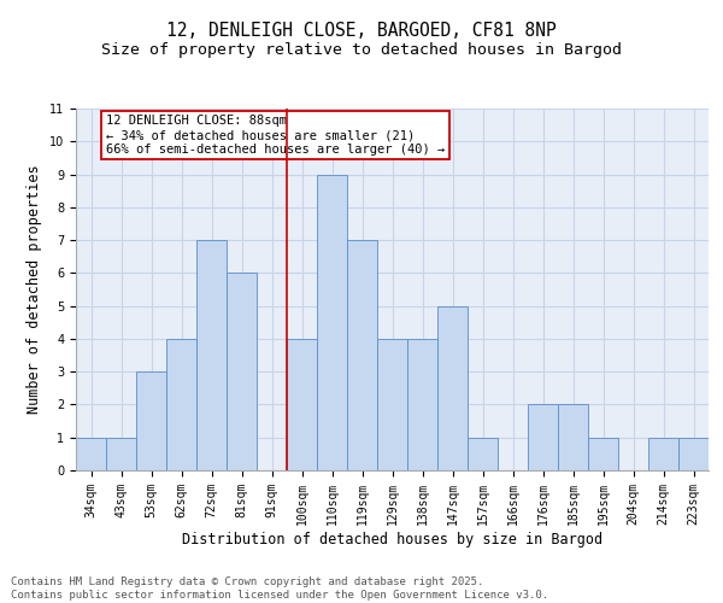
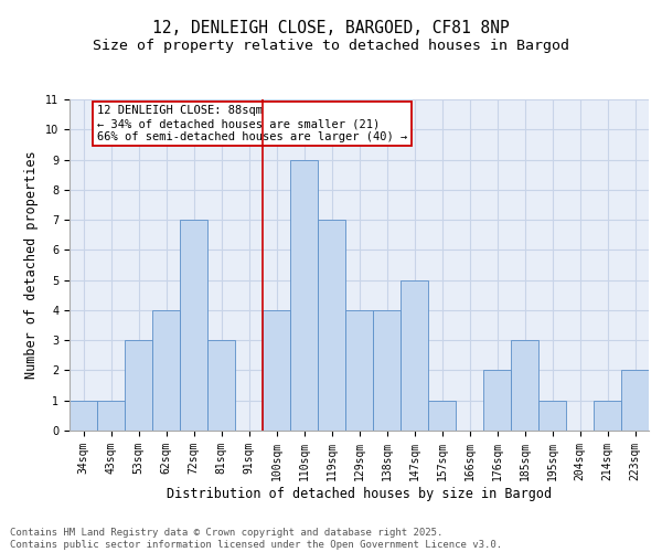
81sqm: 6 -> 3
185sqm: 2 -> 3
223sqm: 1 -> 2
